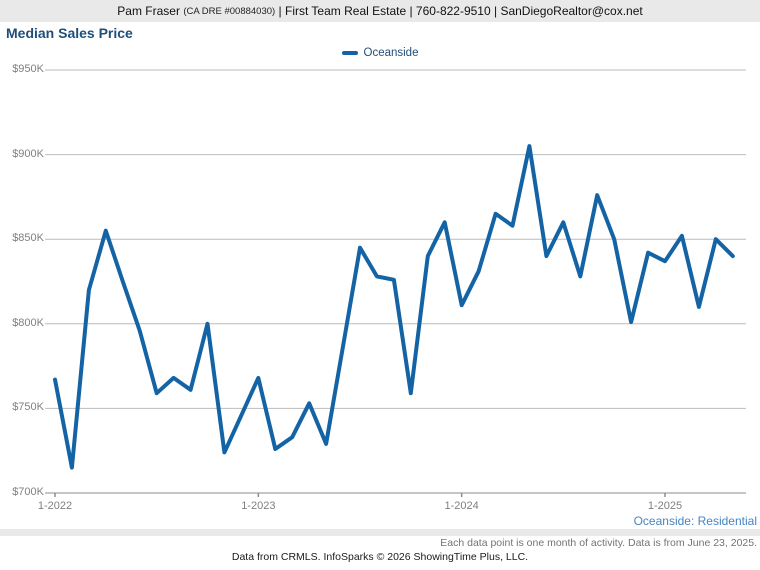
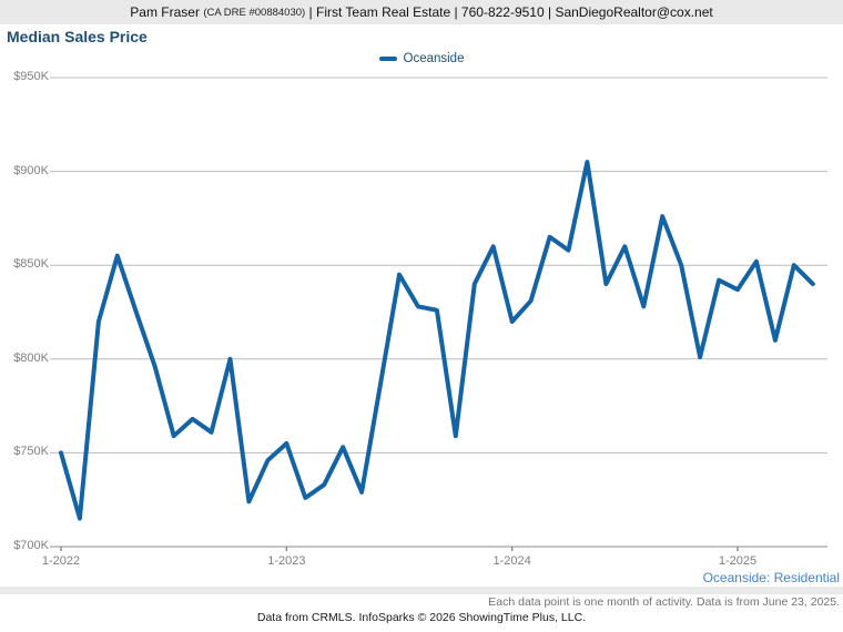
1-2022: $767K -> $750K
1-2023: $768K -> $755K
1-2024: $811K -> $820K
